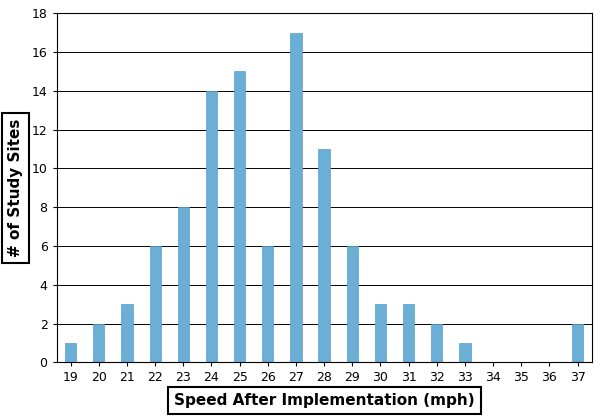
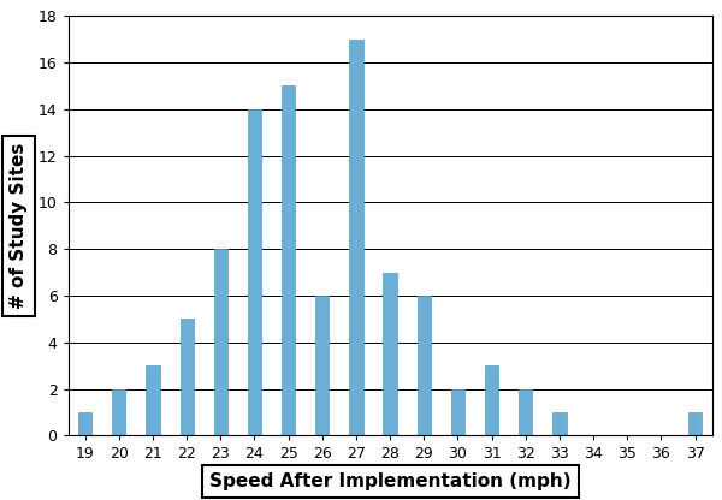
22: 6 -> 5
28: 11 -> 7
30: 3 -> 2
37: 2 -> 1
